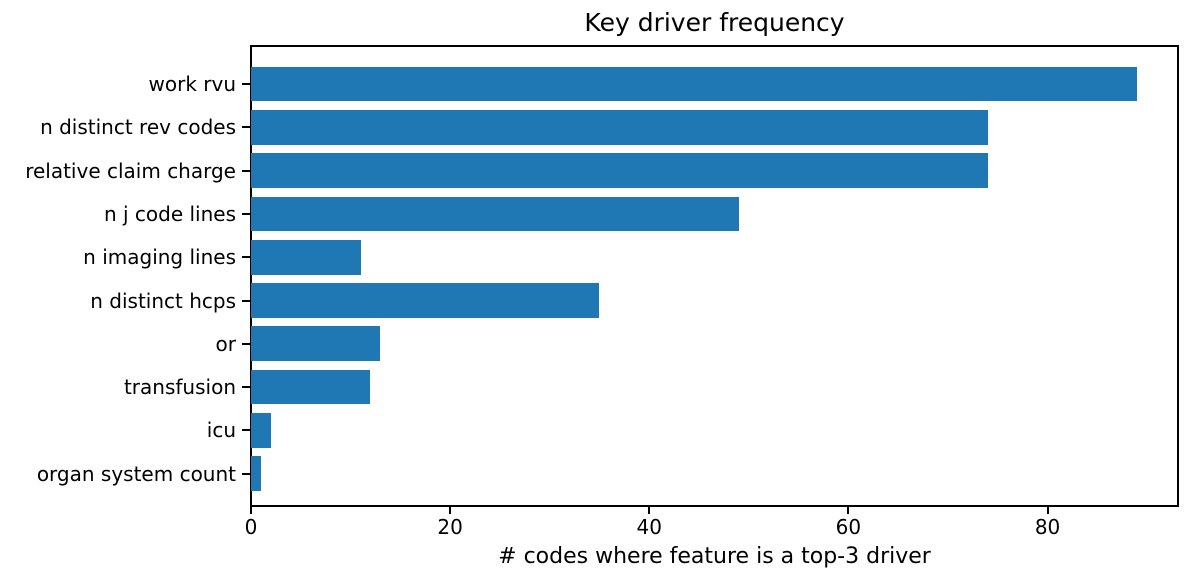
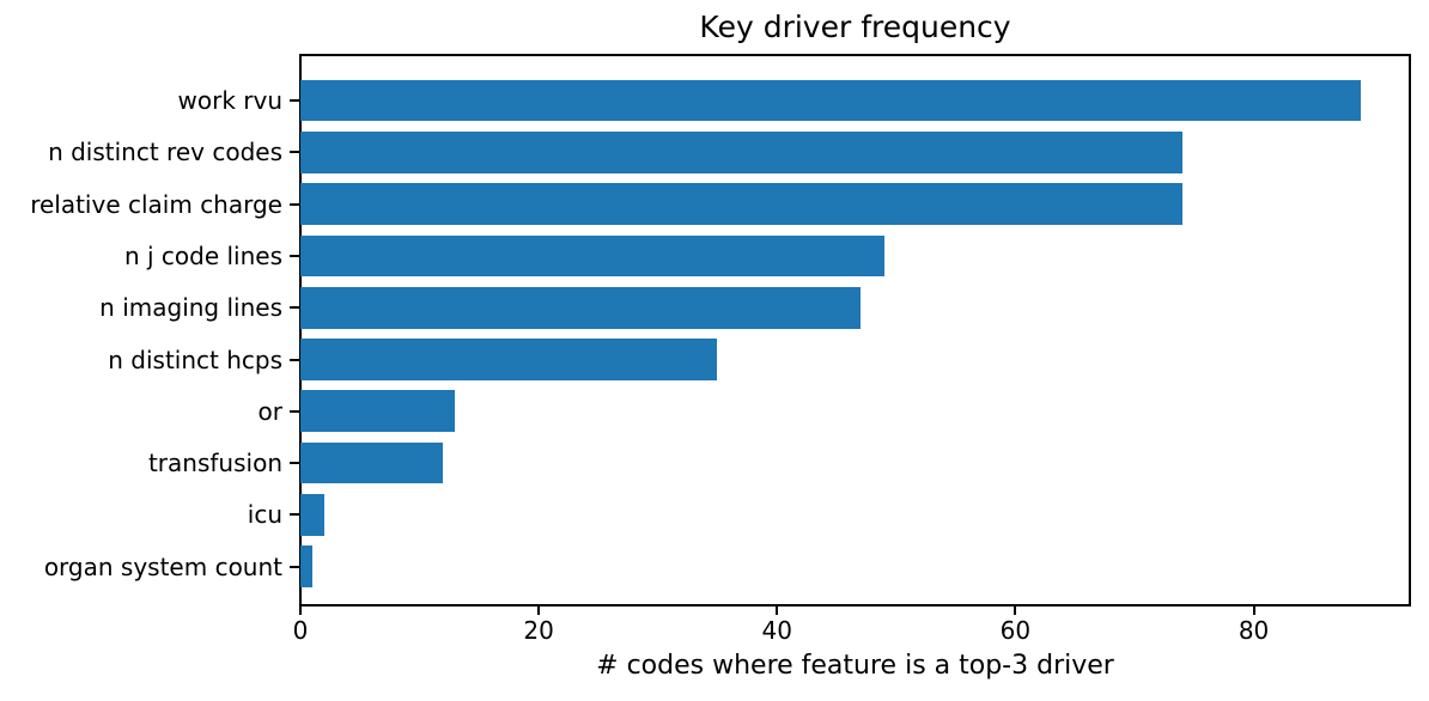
n imaging lines: 11 -> 47
